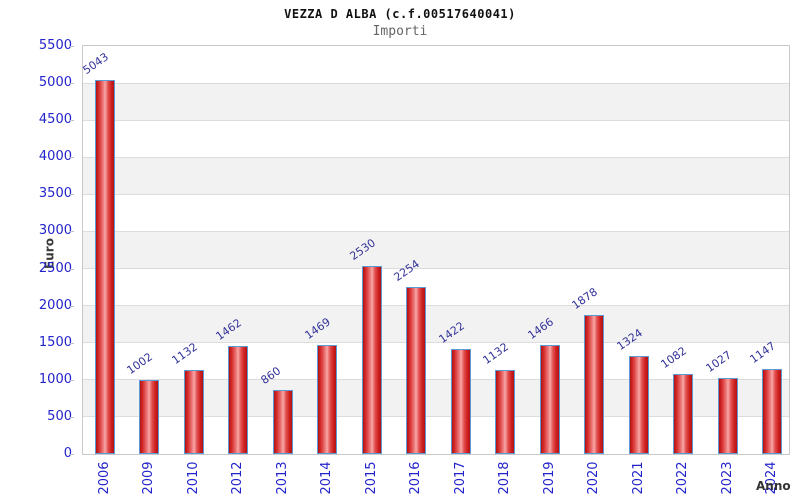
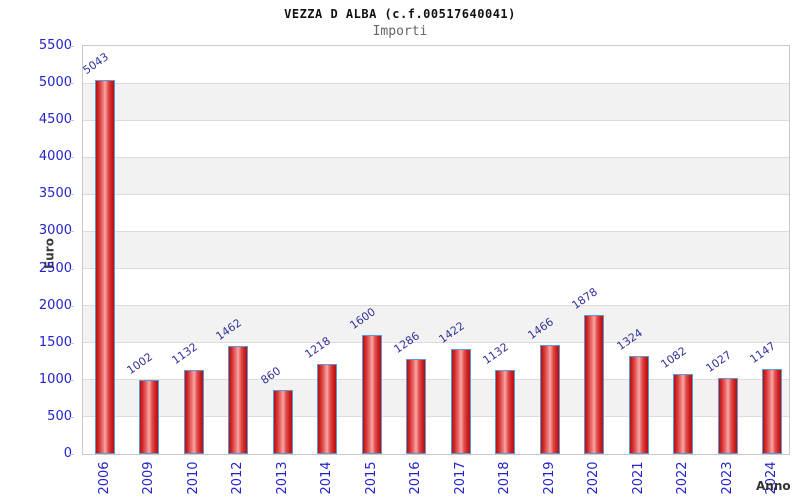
2014: 1469 -> 1218
2015: 2530 -> 1600
2016: 2254 -> 1286
